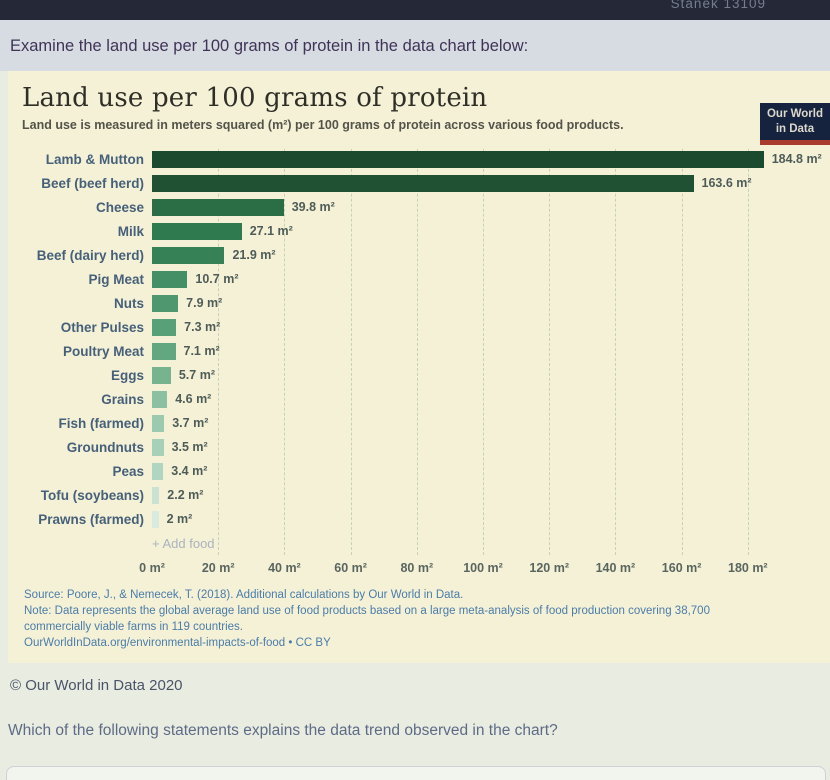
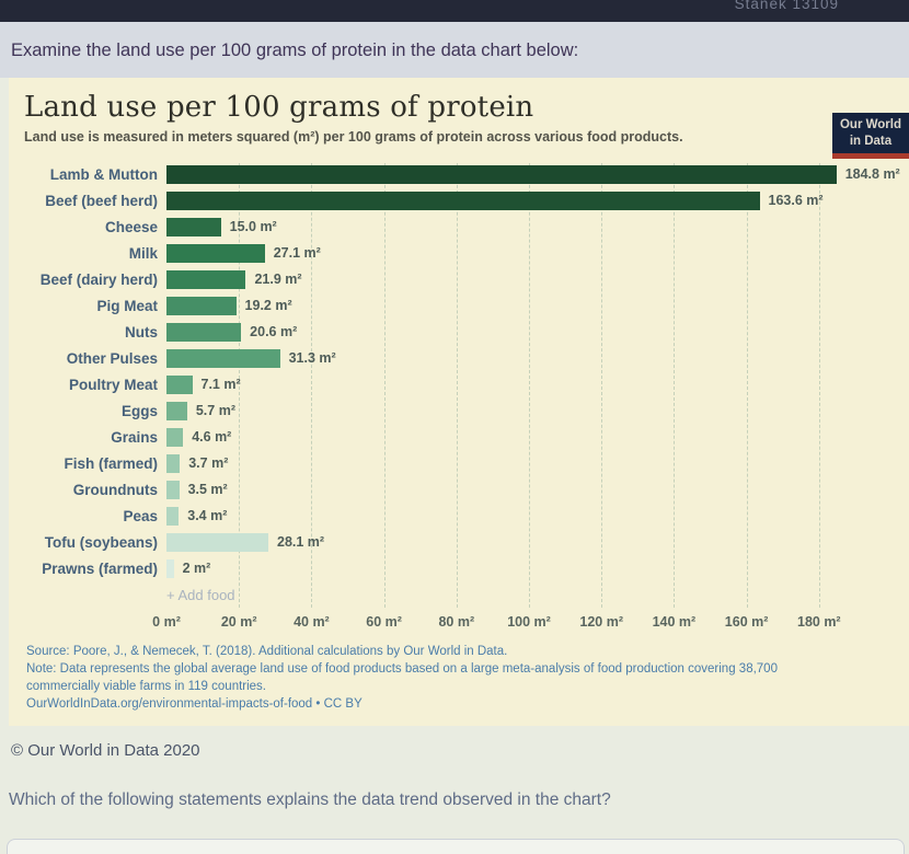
Cheese: 39.8 -> 15.0
Pig Meat: 10.7 -> 19.2
Nuts: 7.9 -> 20.6
Other Pulses: 7.3 -> 31.3
Tofu (soybeans): 2.2 -> 28.1
